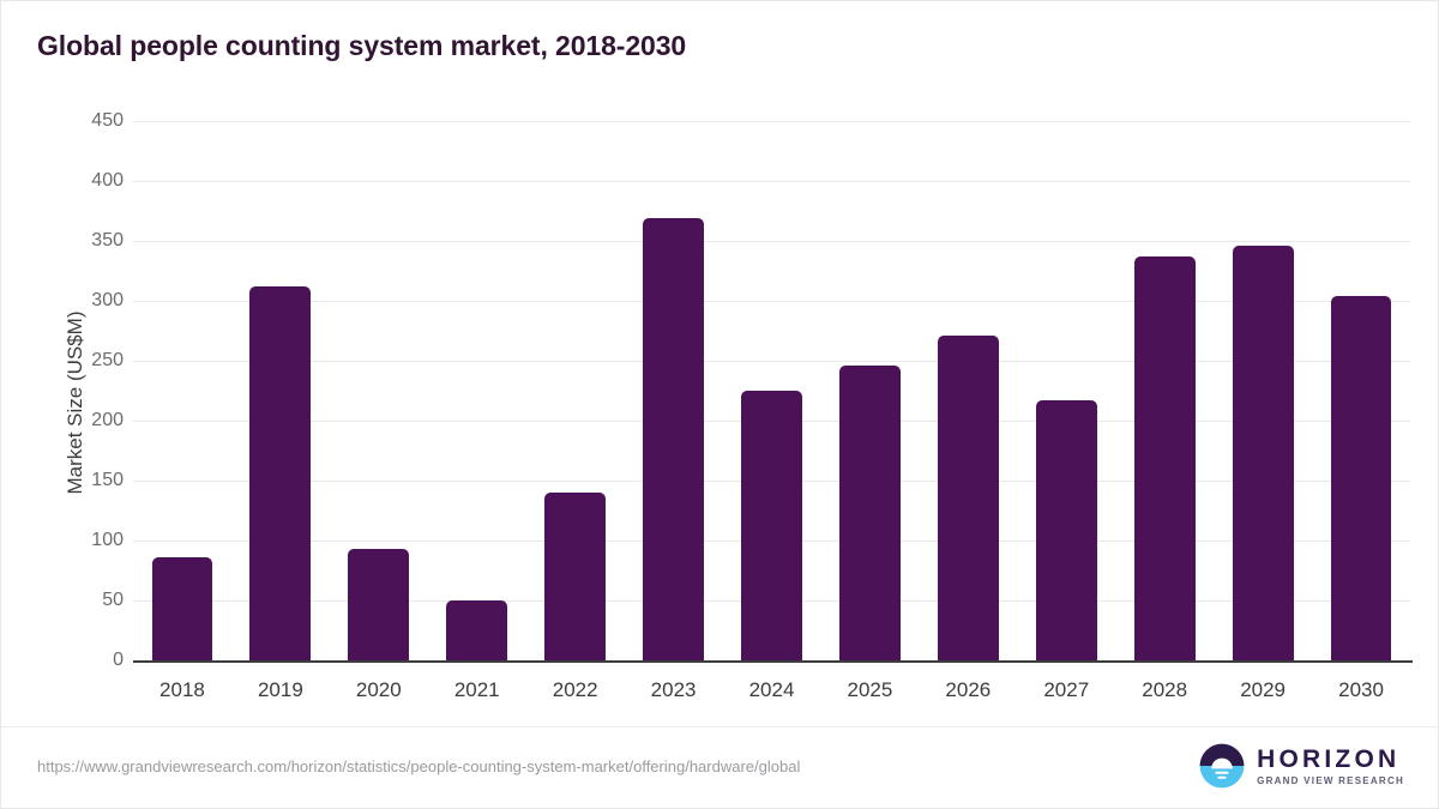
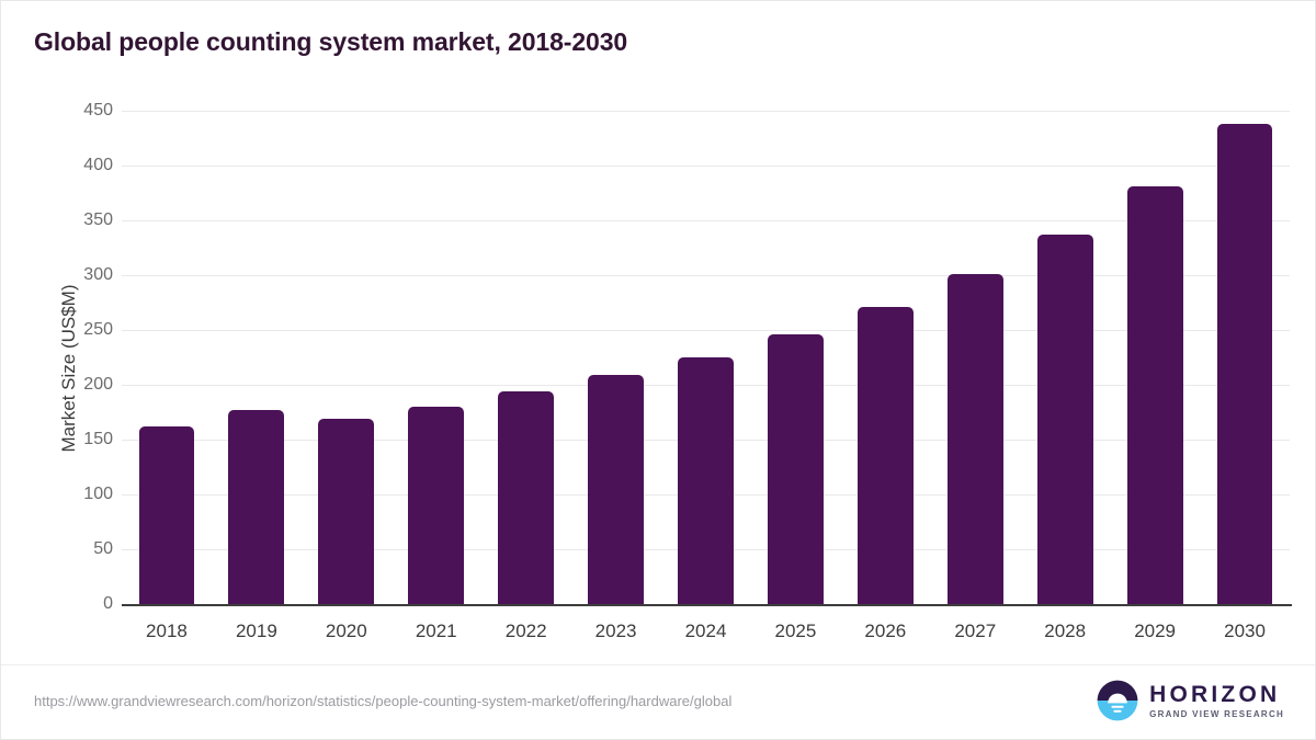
2018: 86 -> 162
2019: 312 -> 177
2020: 93 -> 169
2021: 50 -> 180
2022: 140 -> 194
2023: 369 -> 209
2027: 217 -> 301
2029: 346 -> 381
2030: 304 -> 438
